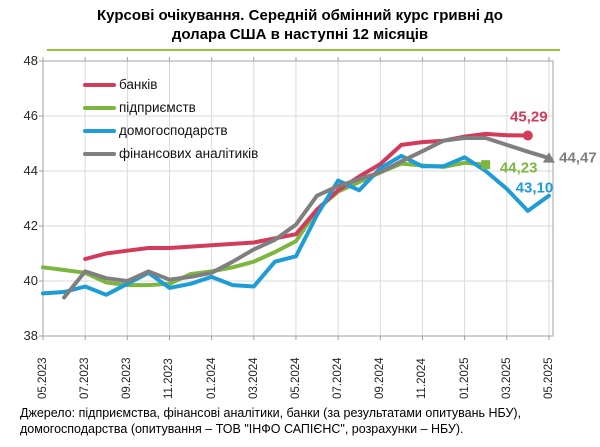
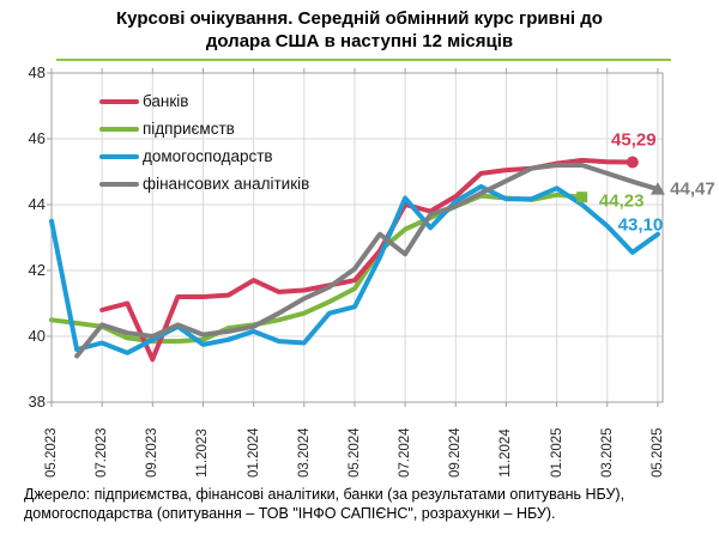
домогосподарств/05.2023: 39.5 -> 43.5
банків/09.2023: 41.1 -> 39.3
банків/01.2024: 41.3 -> 41.7
банків/07.2024: 43.3 -> 44.0
домогосподарств/07.2024: 43.6 -> 44.2
фінансових аналітиків/07.2024: 43.5 -> 42.5
